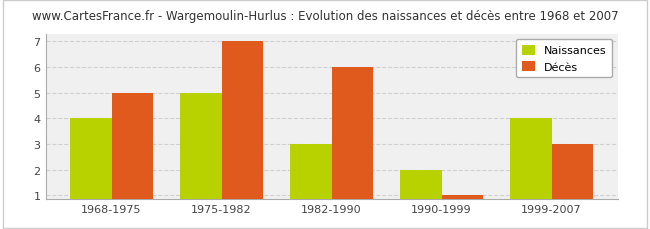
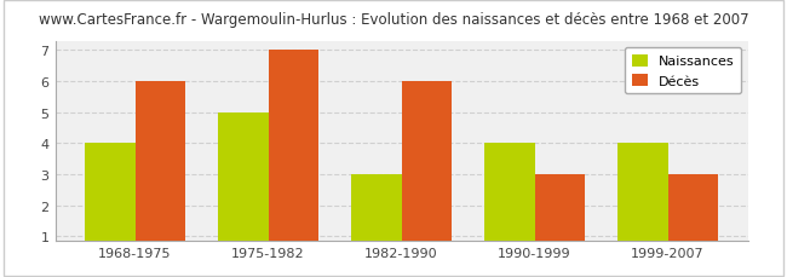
Décès/1968-1975: 5 -> 6
Naissances/1990-1999: 2 -> 4
Décès/1990-1999: 1 -> 3
